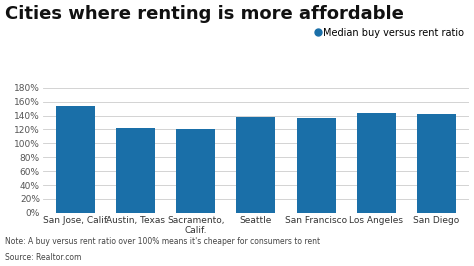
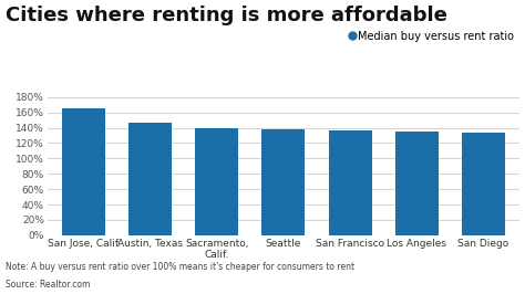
San Jose, Calif.: 154% -> 165%
Austin, Texas: 122% -> 147%
Sacramento, Calif.: 120% -> 139%
Los Angeles: 144% -> 135%
San Diego: 142% -> 134%
